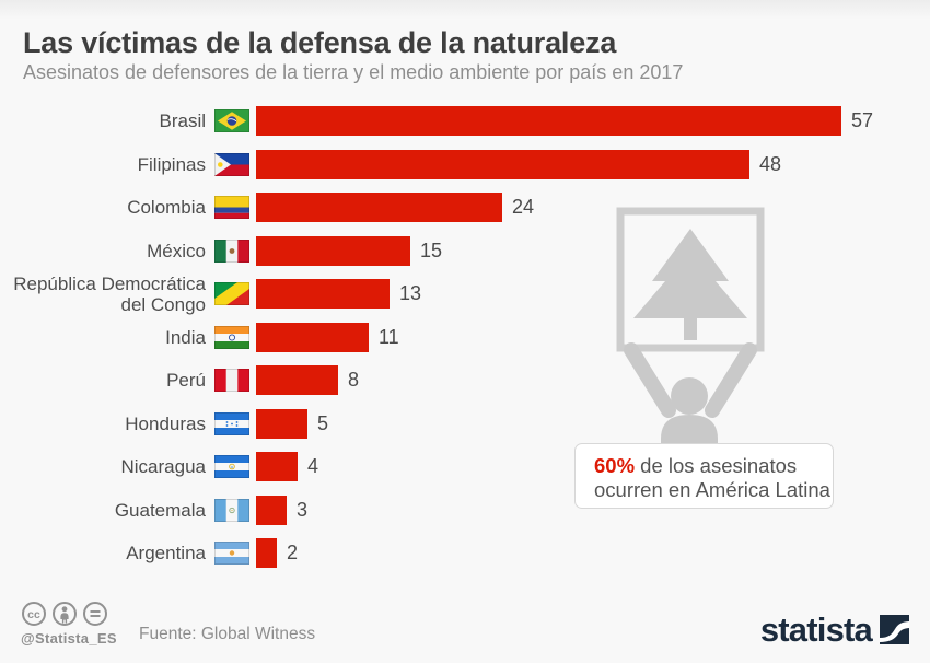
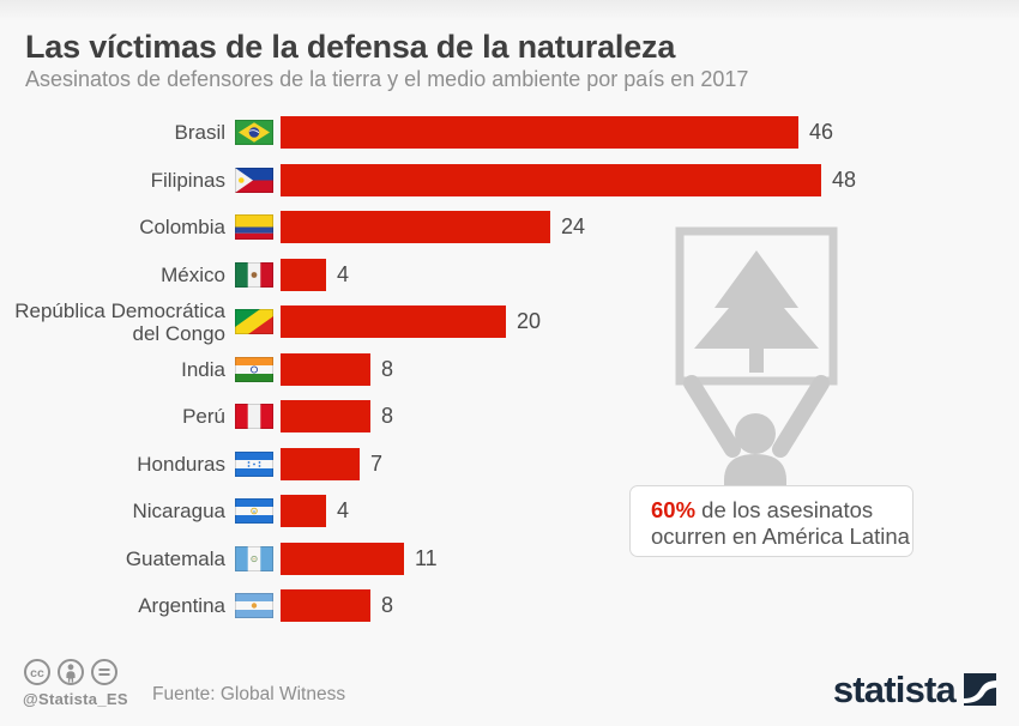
Brasil: 57 -> 46
México: 15 -> 4
República Democrática del Congo: 13 -> 20
India: 11 -> 8
Honduras: 5 -> 7
Guatemala: 3 -> 11
Argentina: 2 -> 8
